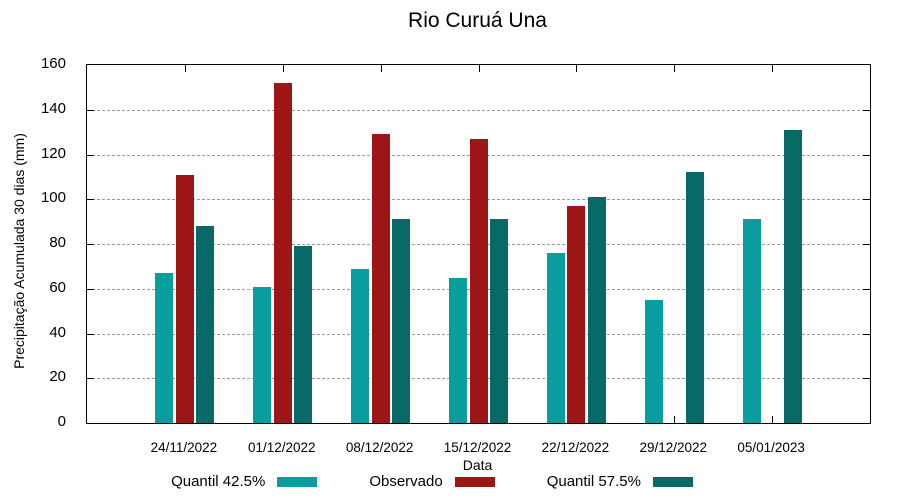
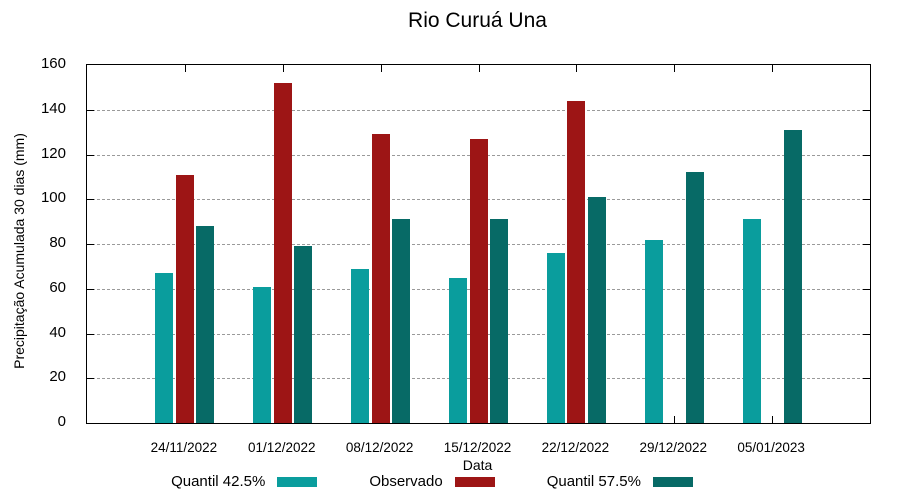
Observado/22/12/2022: 97 -> 144
Quantil 42.5%/29/12/2022: 55 -> 82
